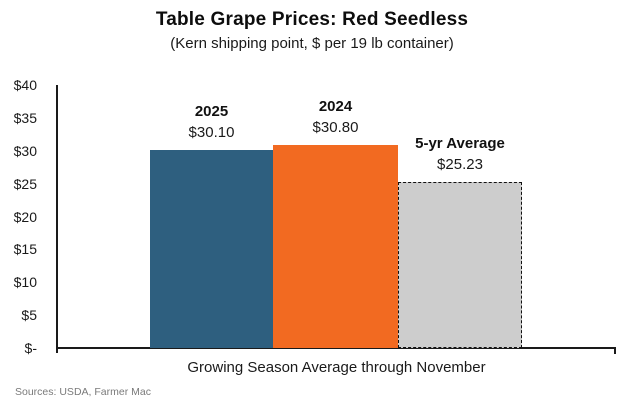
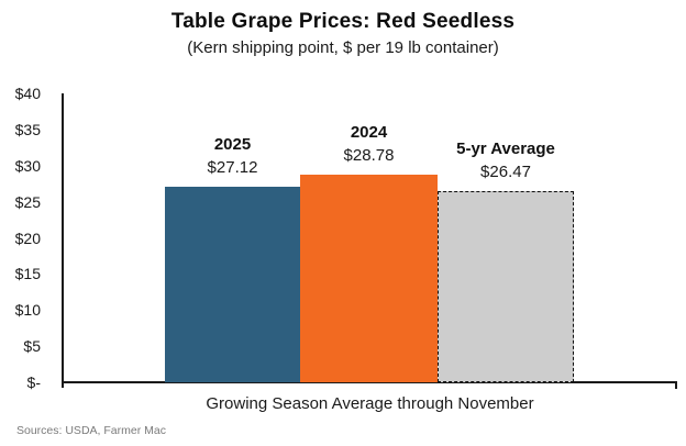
2025: $30.10 -> $27.12
2024: $30.80 -> $28.78
5-yr Average: $25.23 -> $26.47
